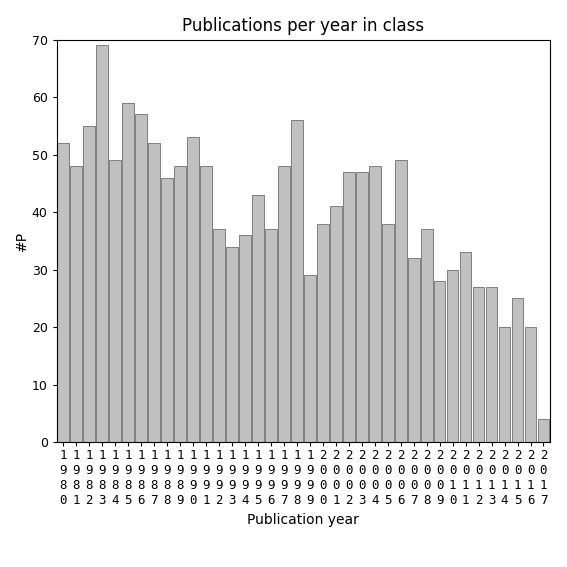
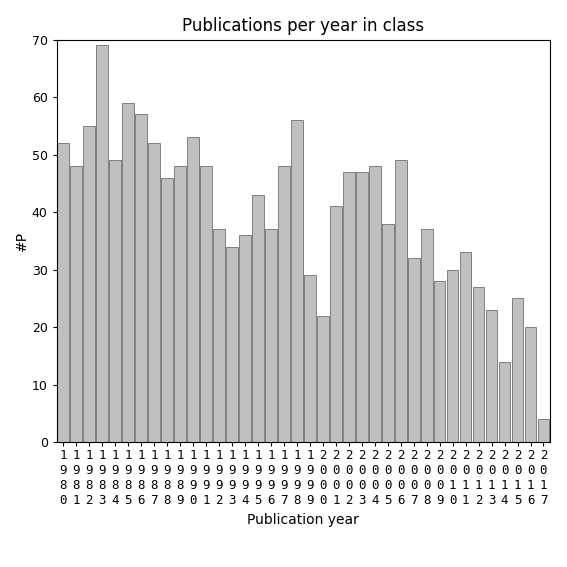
2 0 0 0: 38 -> 22
2 0 1 3: 27 -> 23
2 0 1 4: 20 -> 14
